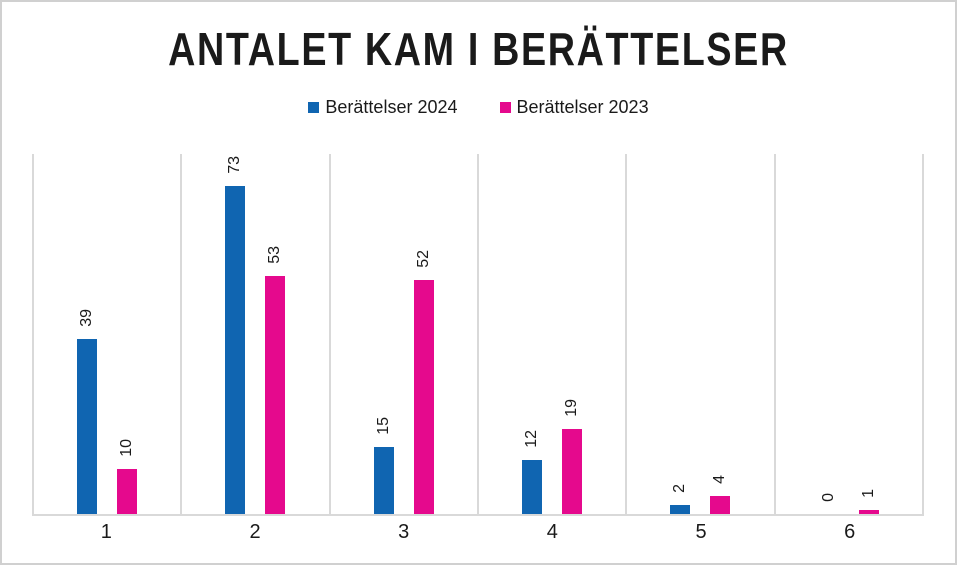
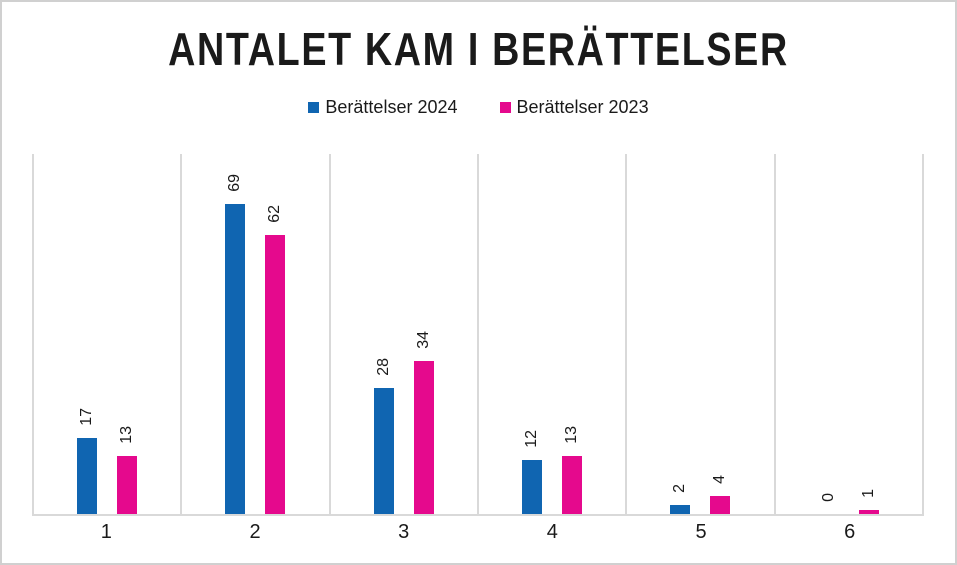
Berättelser 2024/1: 39 -> 17
Berättelser 2023/1: 10 -> 13
Berättelser 2024/2: 73 -> 69
Berättelser 2023/2: 53 -> 62
Berättelser 2024/3: 15 -> 28
Berättelser 2023/3: 52 -> 34
Berättelser 2023/4: 19 -> 13
